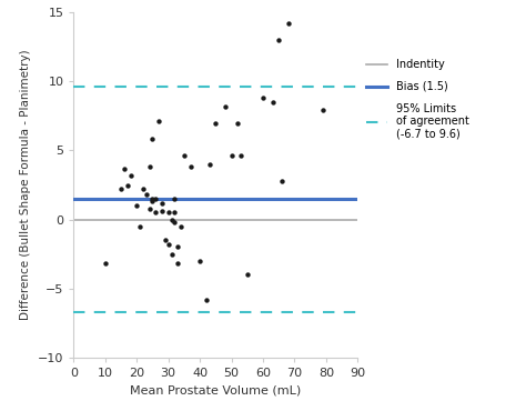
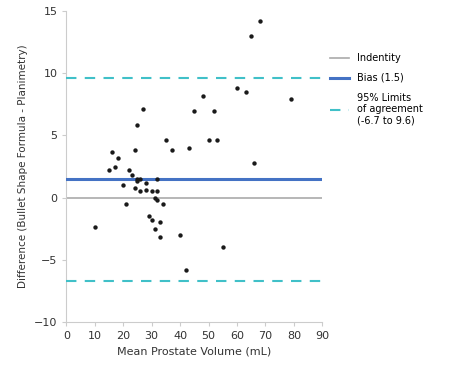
10: -3.2 -> -2.4
